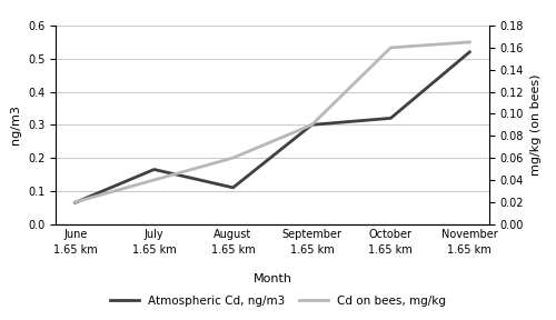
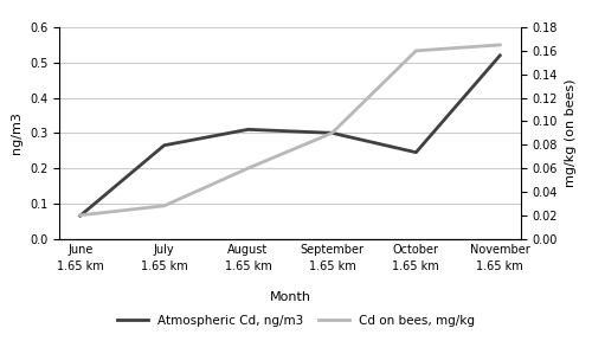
Atmospheric Cd, ng/m3/July 1.65 km: 0.165 -> 0.265
Cd on bees, mg/kg/July 1.65 km: 0.040 -> 0.028
Atmospheric Cd, ng/m3/August 1.65 km: 0.110 -> 0.310
Atmospheric Cd, ng/m3/October 1.65 km: 0.320 -> 0.245
